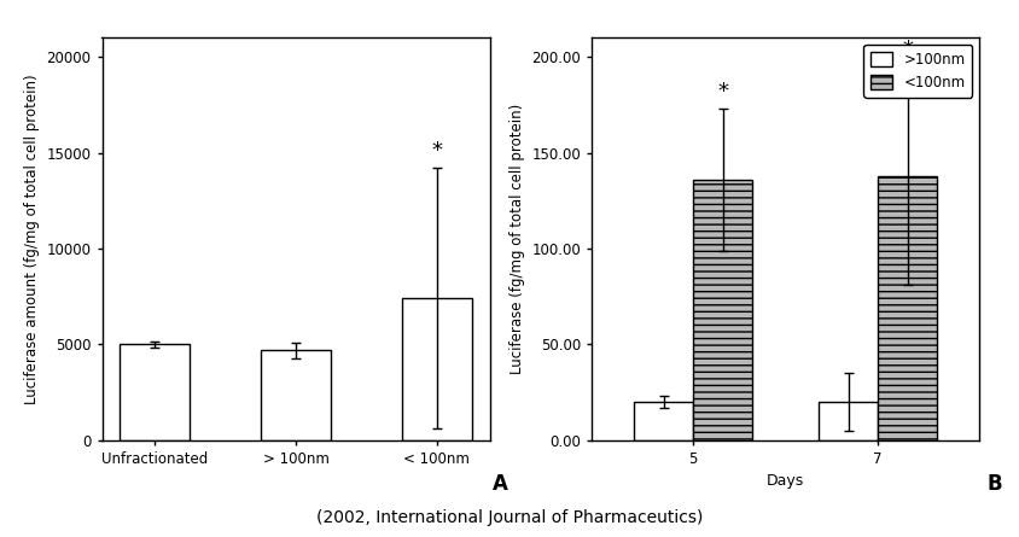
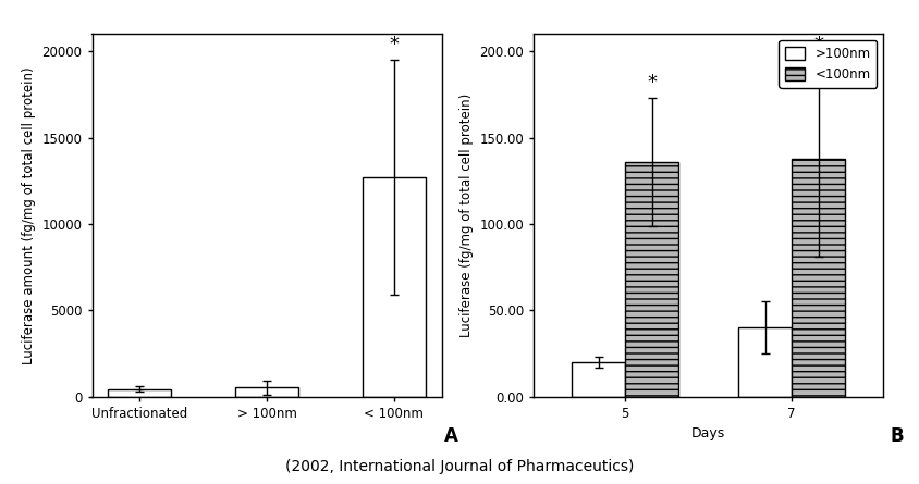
Unfractionated: 5000 -> 400
> 100nm: 4700 -> 600
< 100nm: 7400 -> 12700
>100nm/7: 20 -> 40
